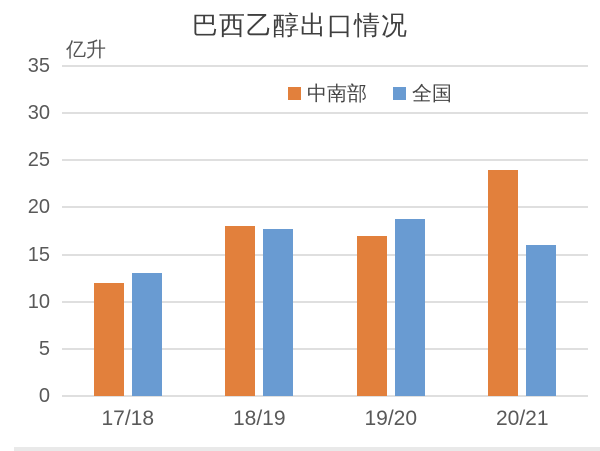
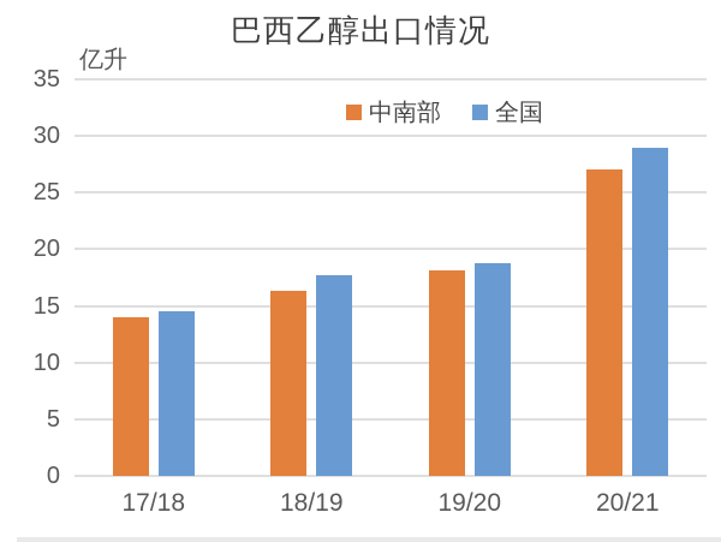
中南部/17/18: 12 -> 14
全国/17/18: 13 -> 14
中南部/18/19: 18 -> 16
中南部/19/20: 17 -> 18
中南部/20/21: 24 -> 27
全国/20/21: 16 -> 29
